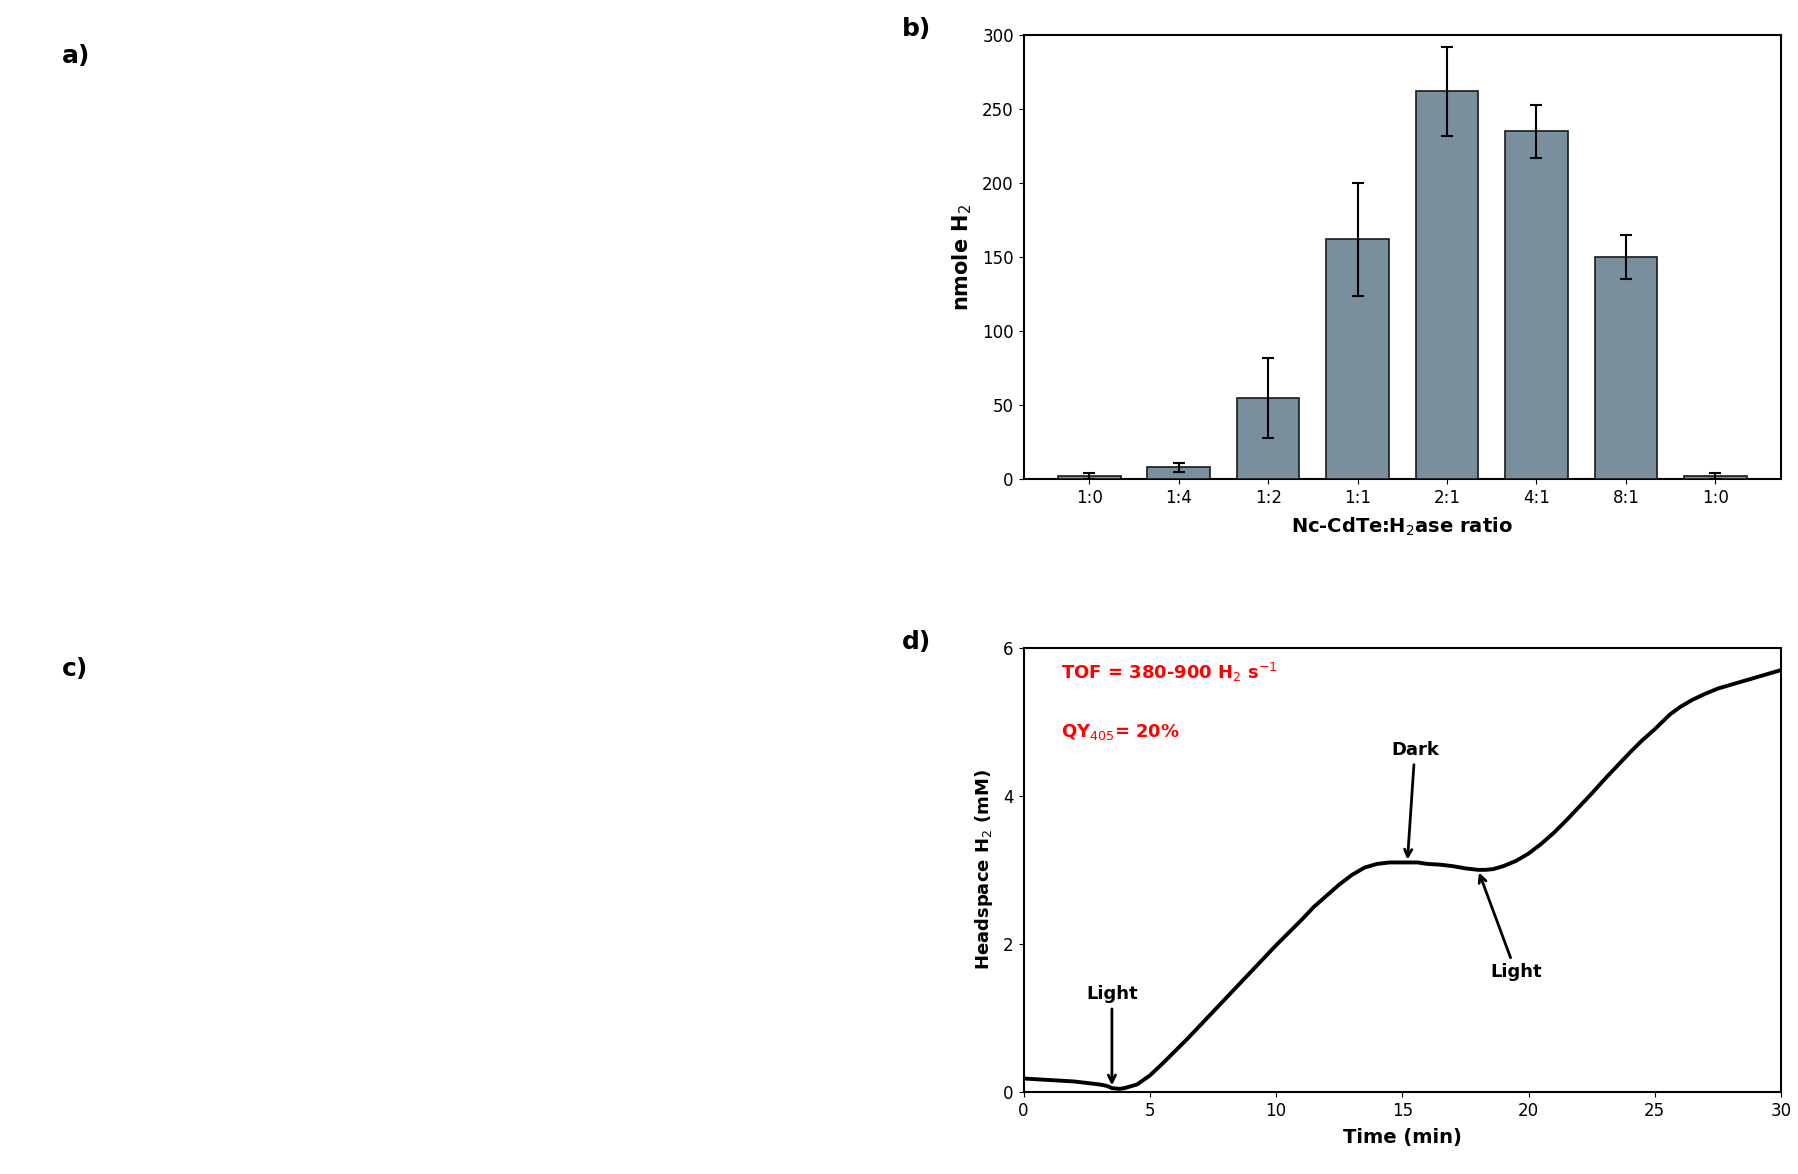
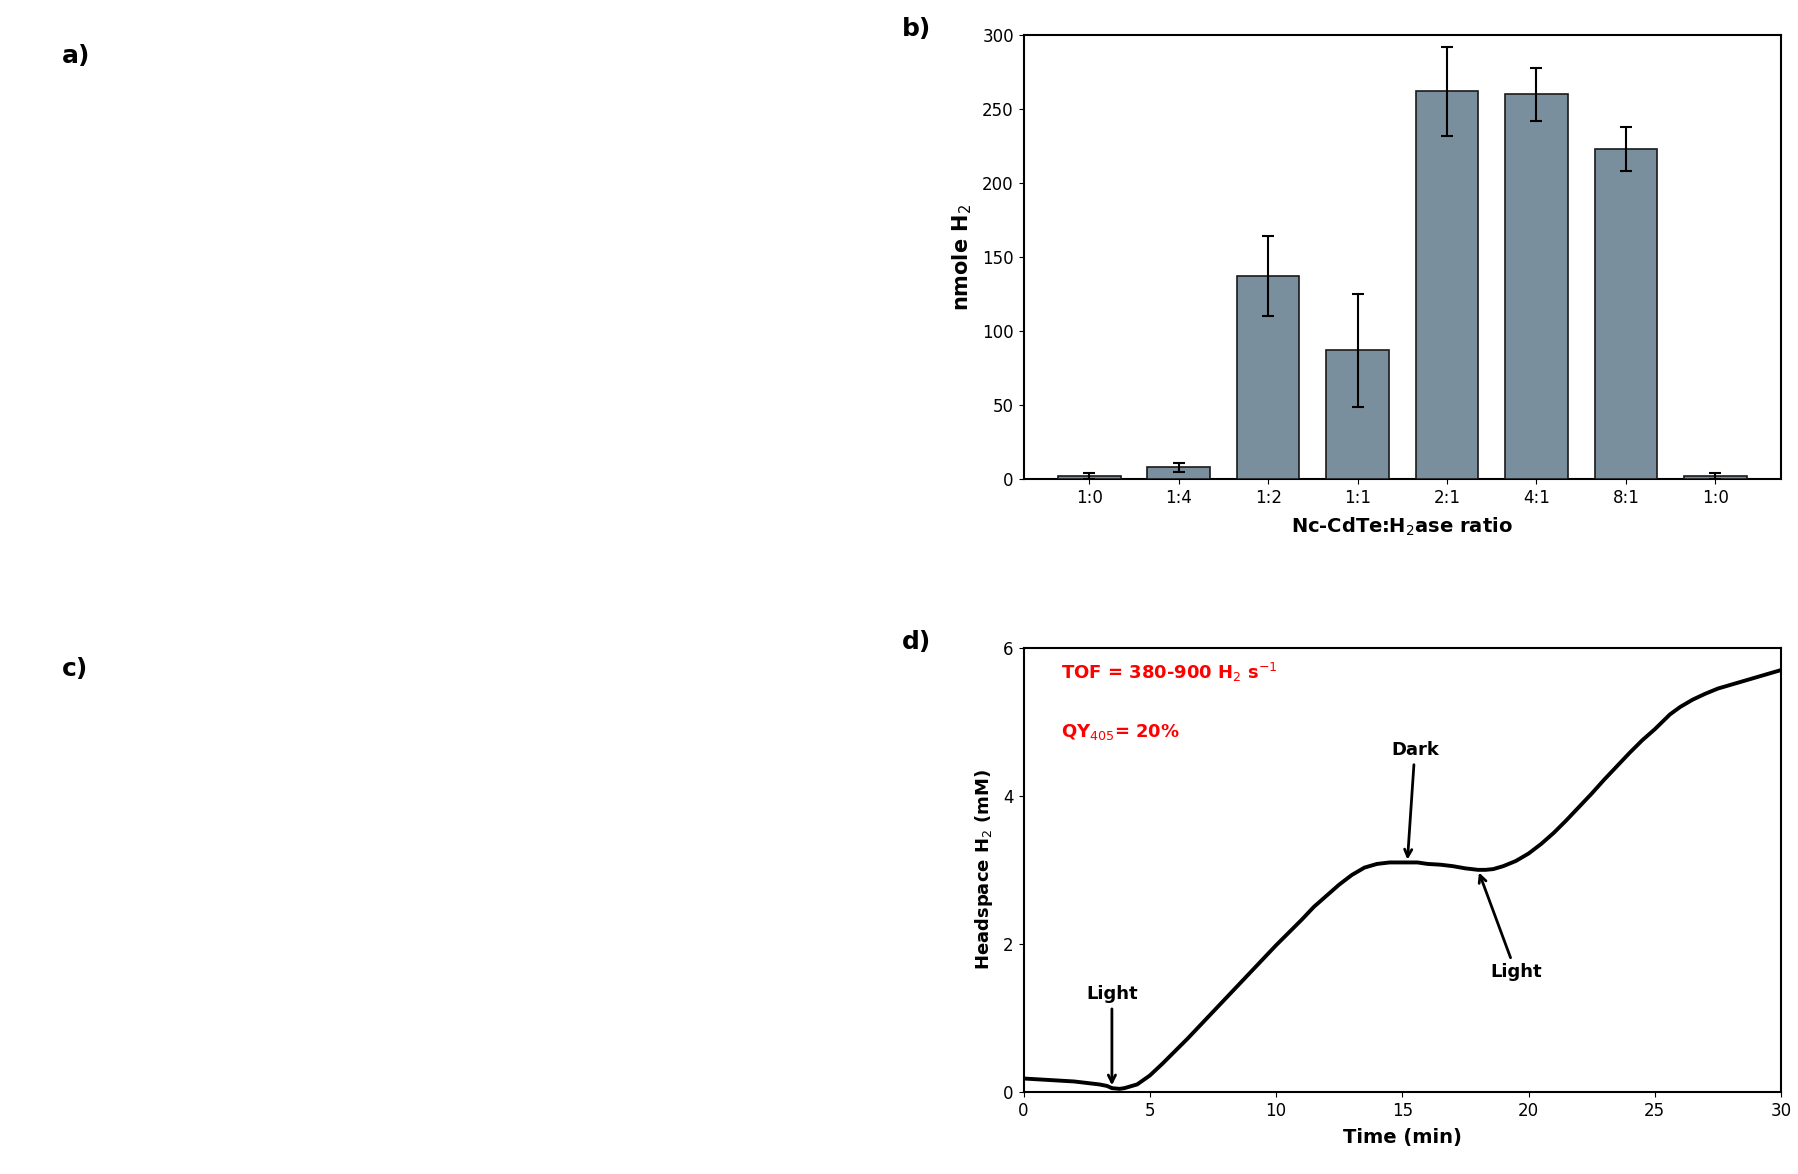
1:2: 55 -> 137
1:1: 162 -> 87
4:1: 235 -> 260
8:1: 150 -> 223
